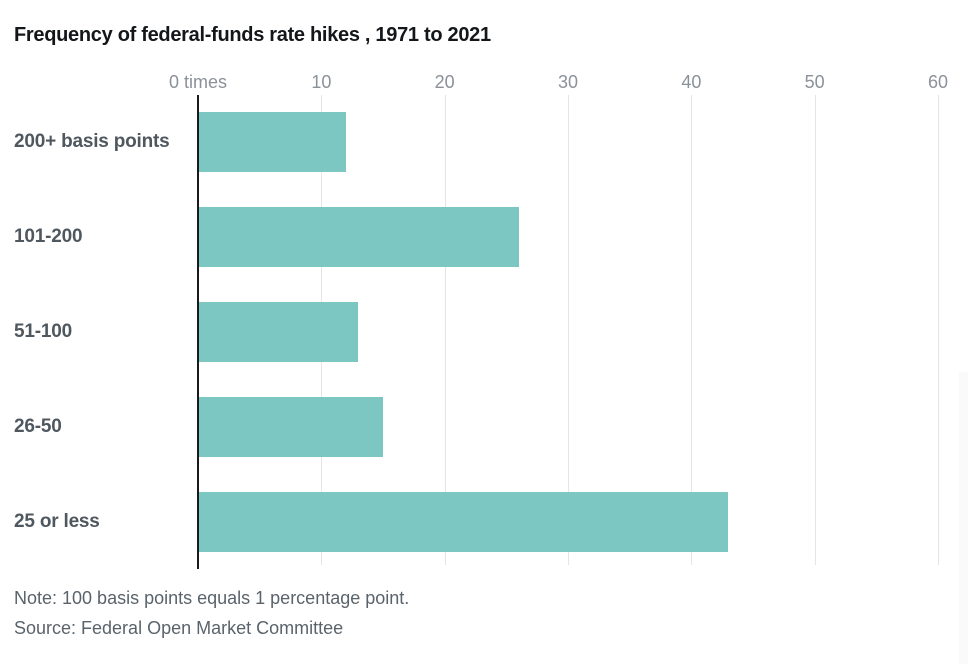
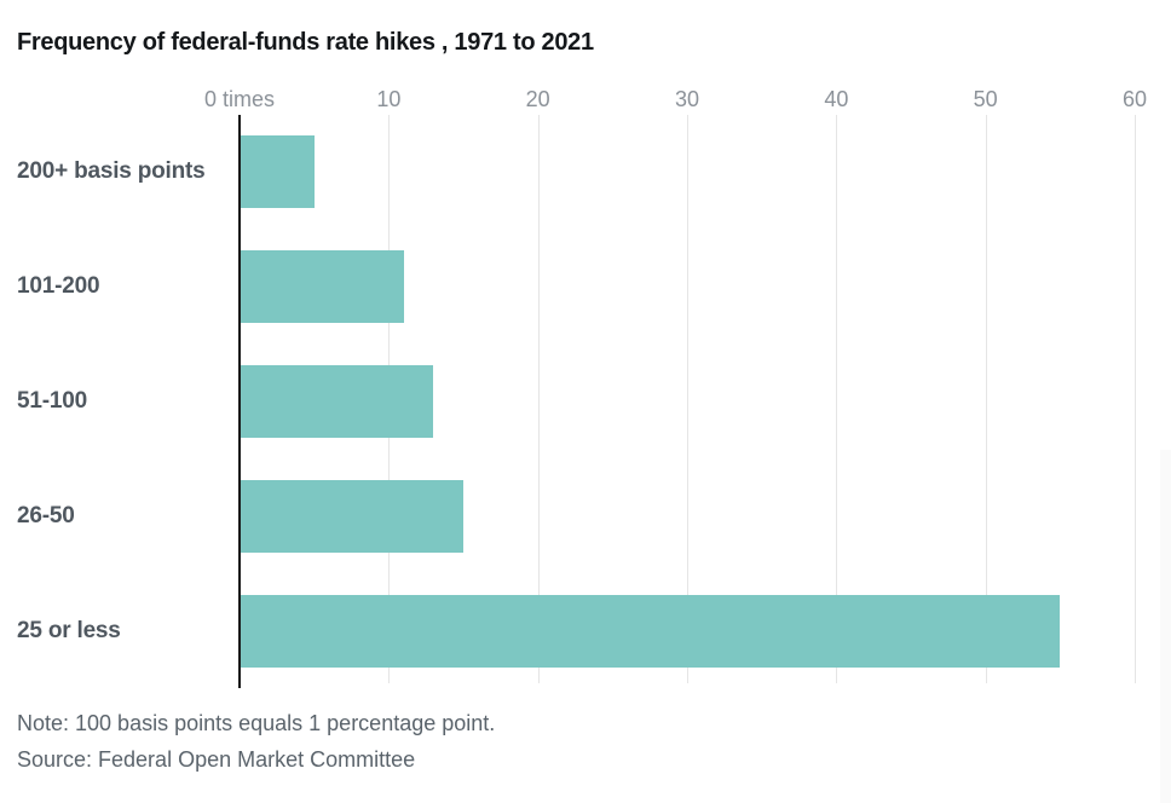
200+ basis points: 12 -> 5
101-200: 26 -> 11
25 or less: 43 -> 55
